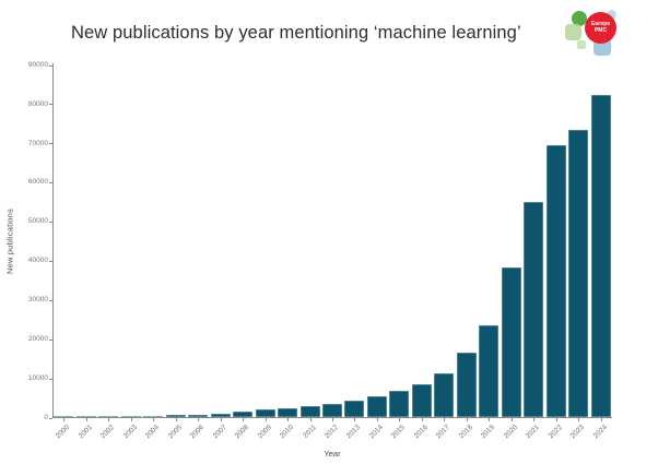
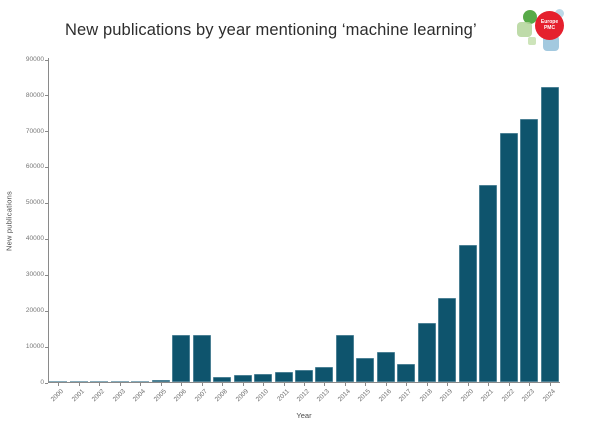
2006: 1000 -> 13000
2007: 1000 -> 13000
2014: 5000 -> 13000
2017: 11000 -> 5000
